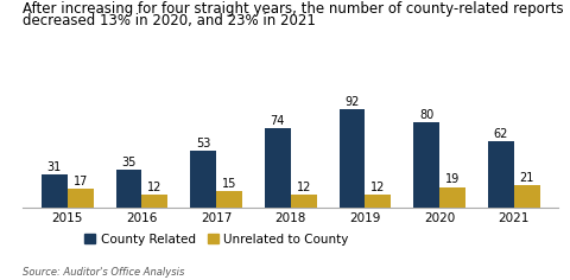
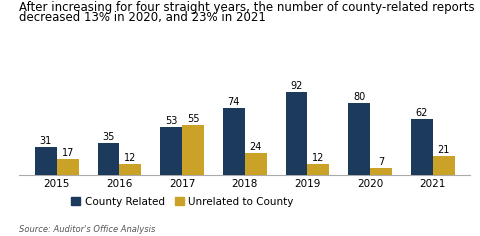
Unrelated to County/2017: 15 -> 55
Unrelated to County/2018: 12 -> 24
Unrelated to County/2020: 19 -> 7
